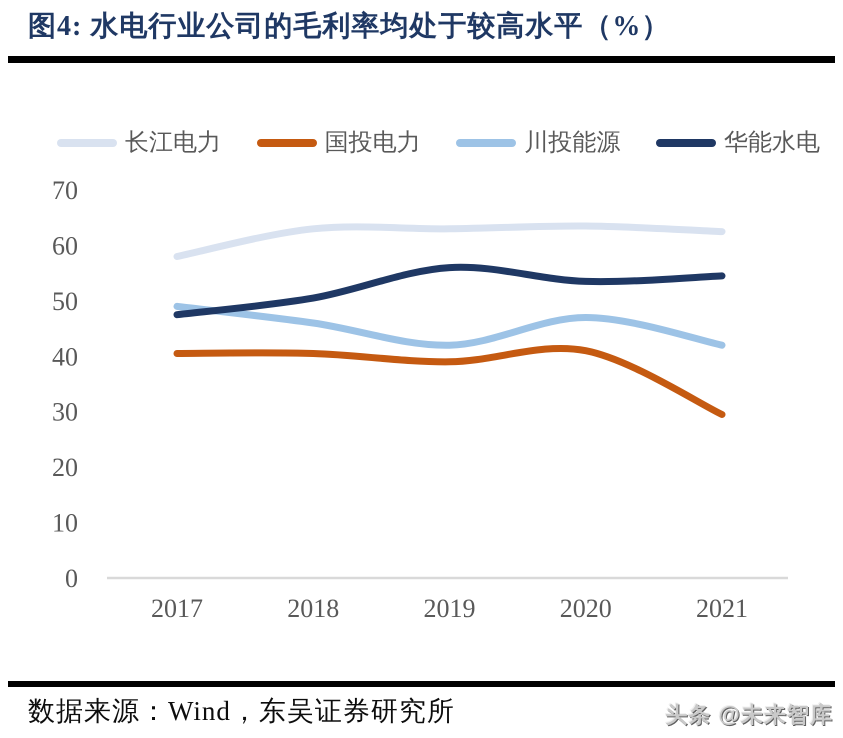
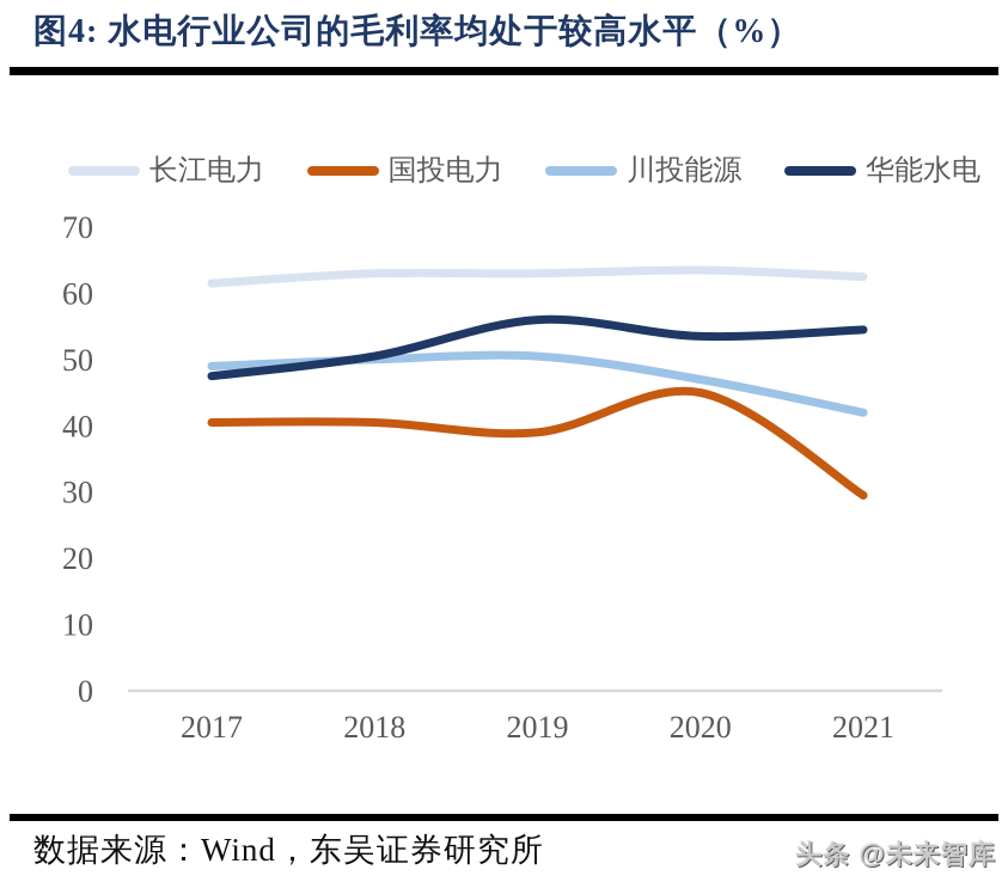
长江电力/2017: 58 -> 62
川投能源/2018: 46 -> 50
川投能源/2019: 42 -> 50
国投电力/2020: 41 -> 45
